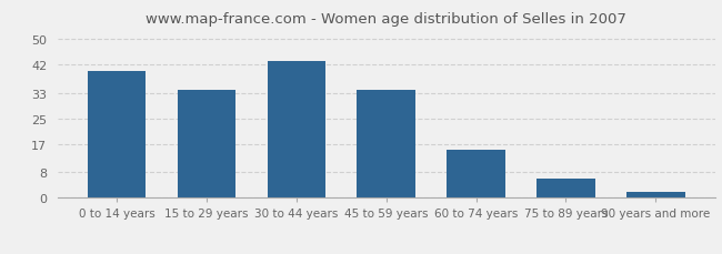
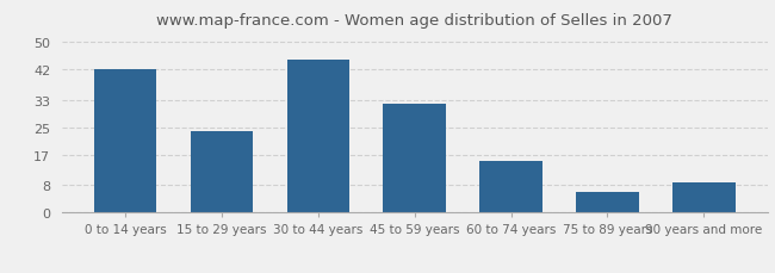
0 to 14 years: 40 -> 42
15 to 29 years: 34 -> 24
30 to 44 years: 43 -> 45
45 to 59 years: 34 -> 32
90 years and more: 2 -> 9
